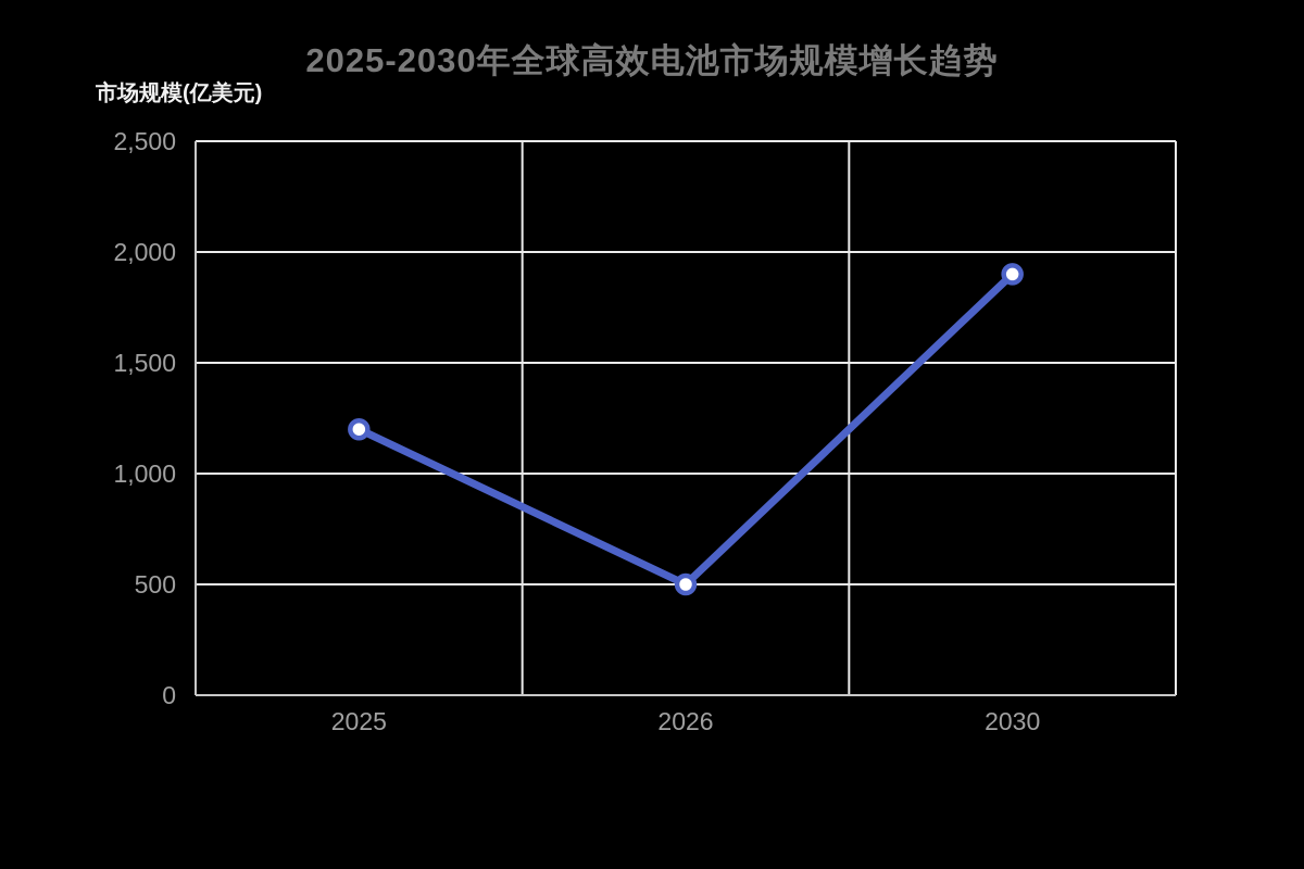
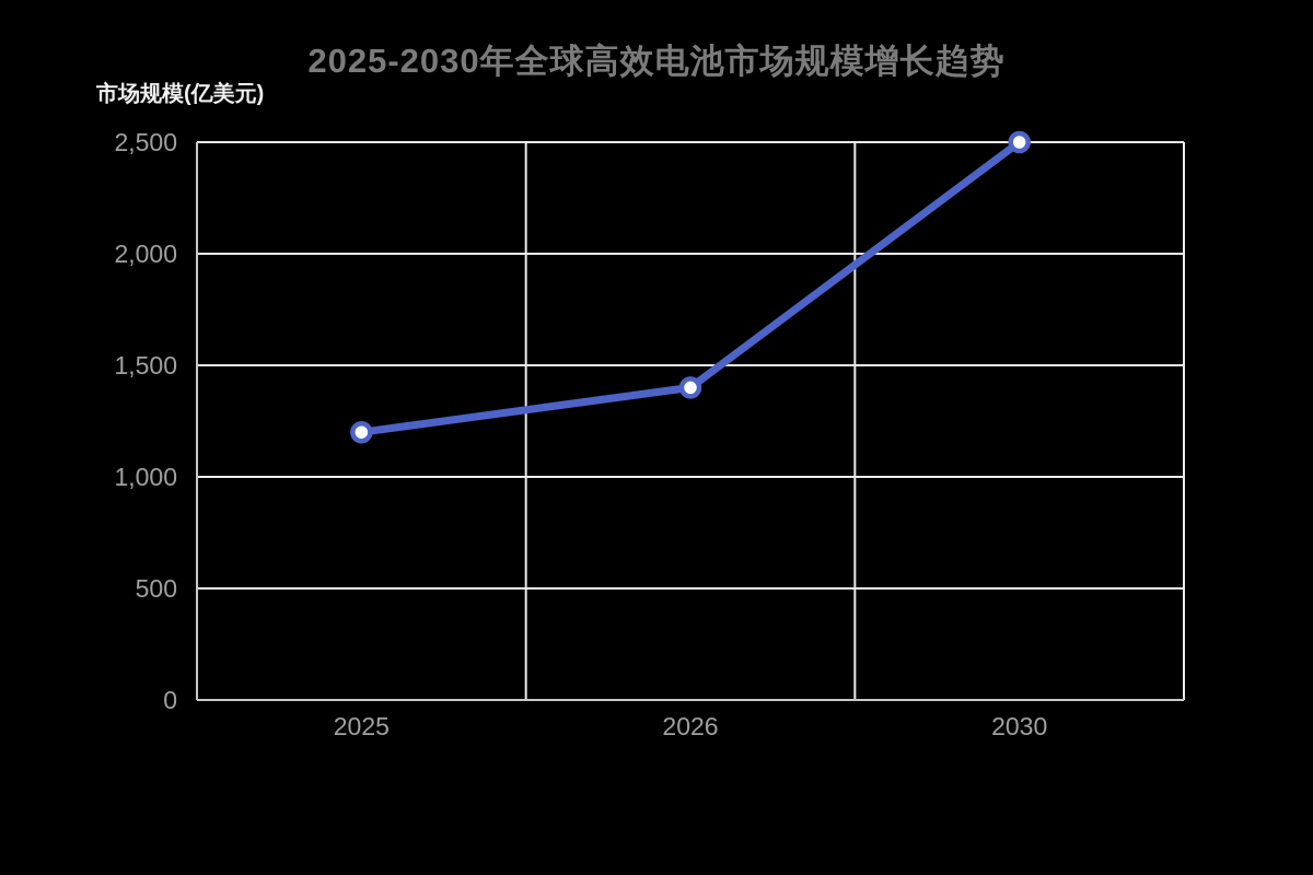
2026: 500 -> 1400
2030: 1900 -> 2500
